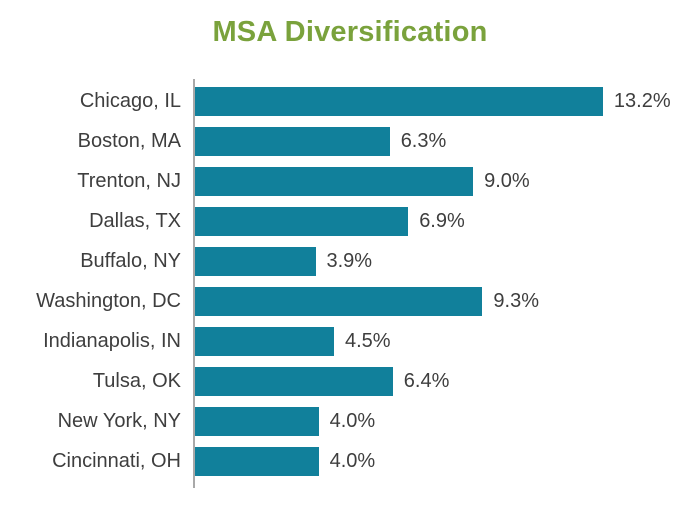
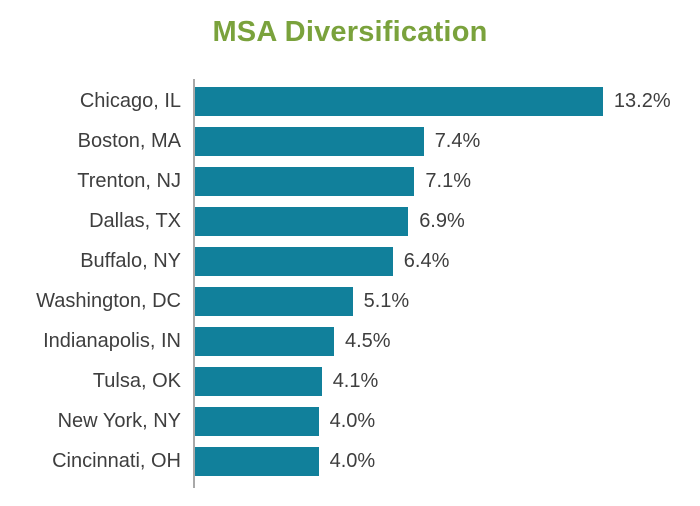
Boston, MA: 6.3% -> 7.4%
Trenton, NJ: 9.0% -> 7.1%
Buffalo, NY: 3.9% -> 6.4%
Washington, DC: 9.3% -> 5.1%
Tulsa, OK: 6.4% -> 4.1%
